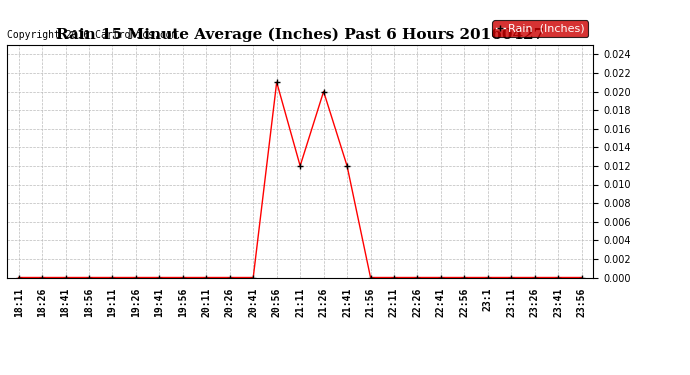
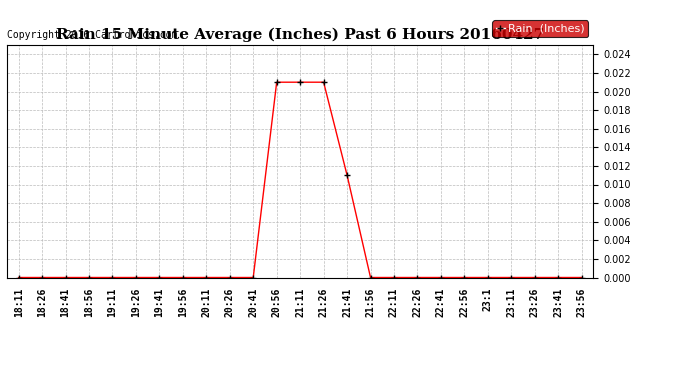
21:11: 0.012 -> 0.021
21:26: 0.020 -> 0.021
21:41: 0.012 -> 0.011
